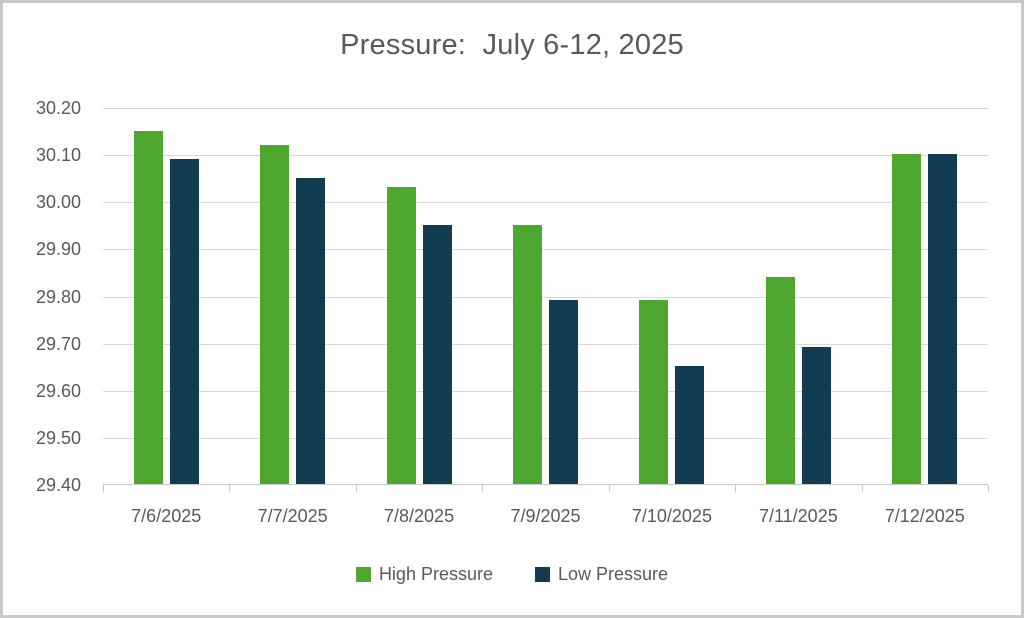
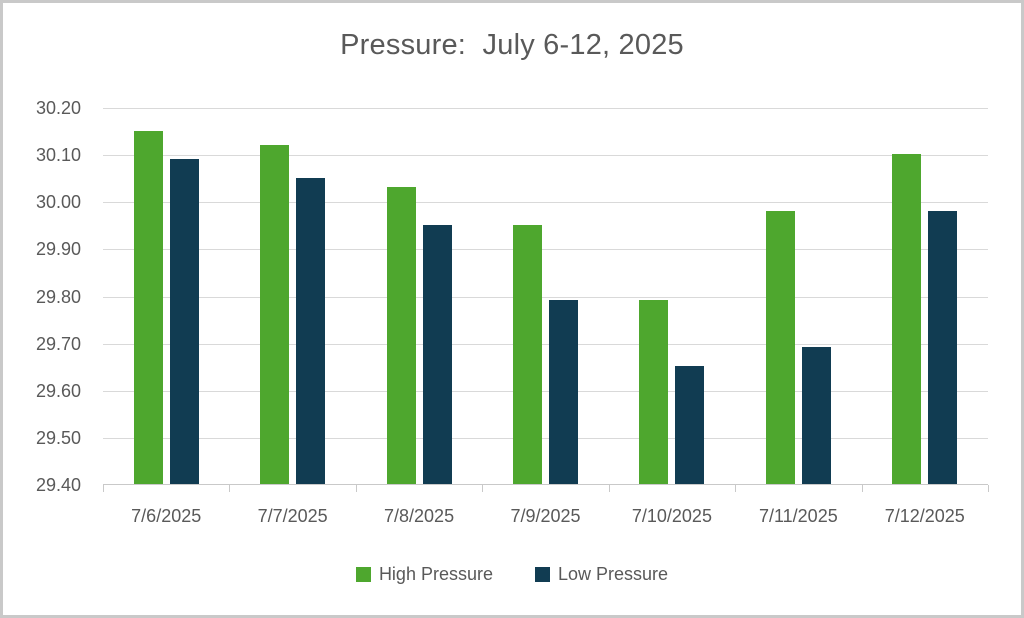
High Pressure/7/11/2025: 29.84 -> 29.98
Low Pressure/7/12/2025: 30.10 -> 29.98
